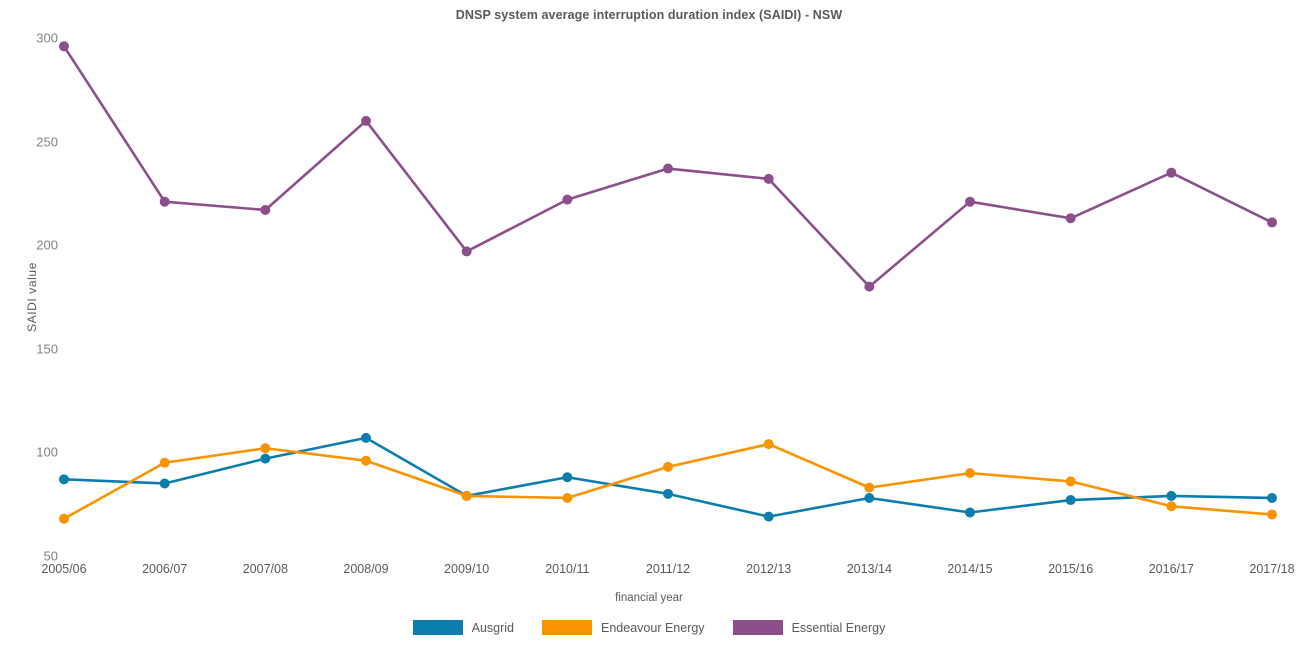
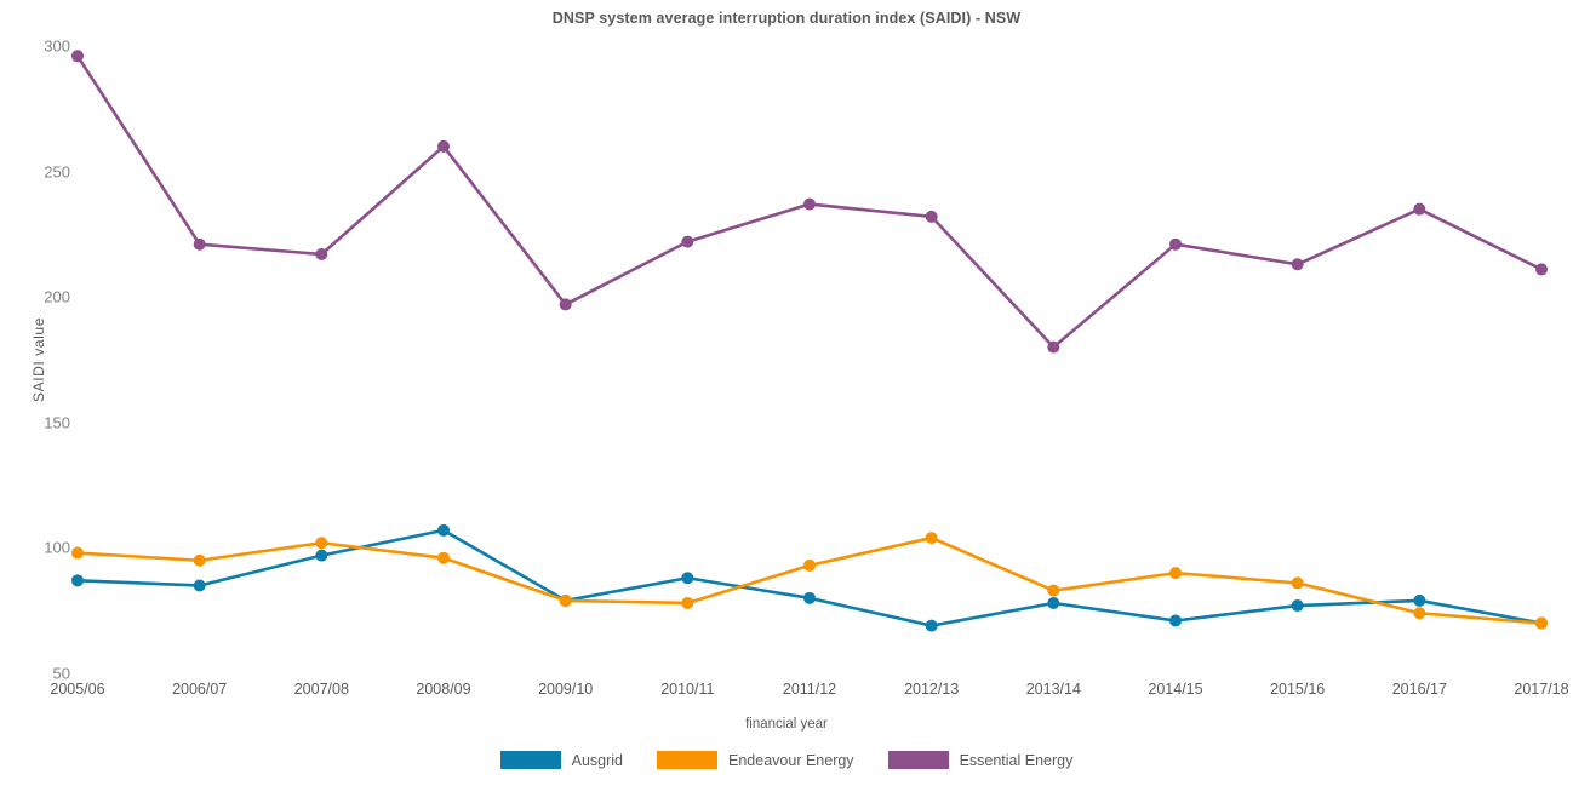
Endeavour Energy/2005/06: 68 -> 98
Ausgrid/2017/18: 78 -> 70
